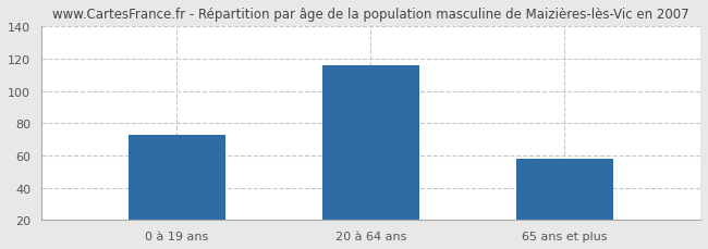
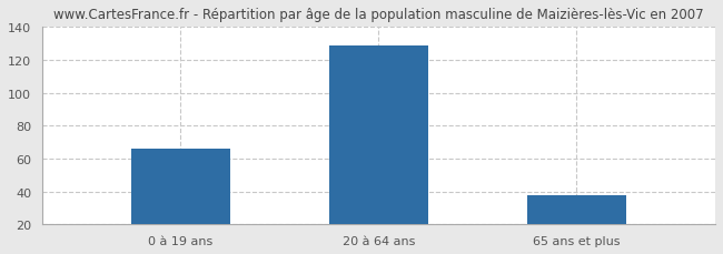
0 à 19 ans: 73 -> 66
20 à 64 ans: 116 -> 129
65 ans et plus: 58 -> 38
